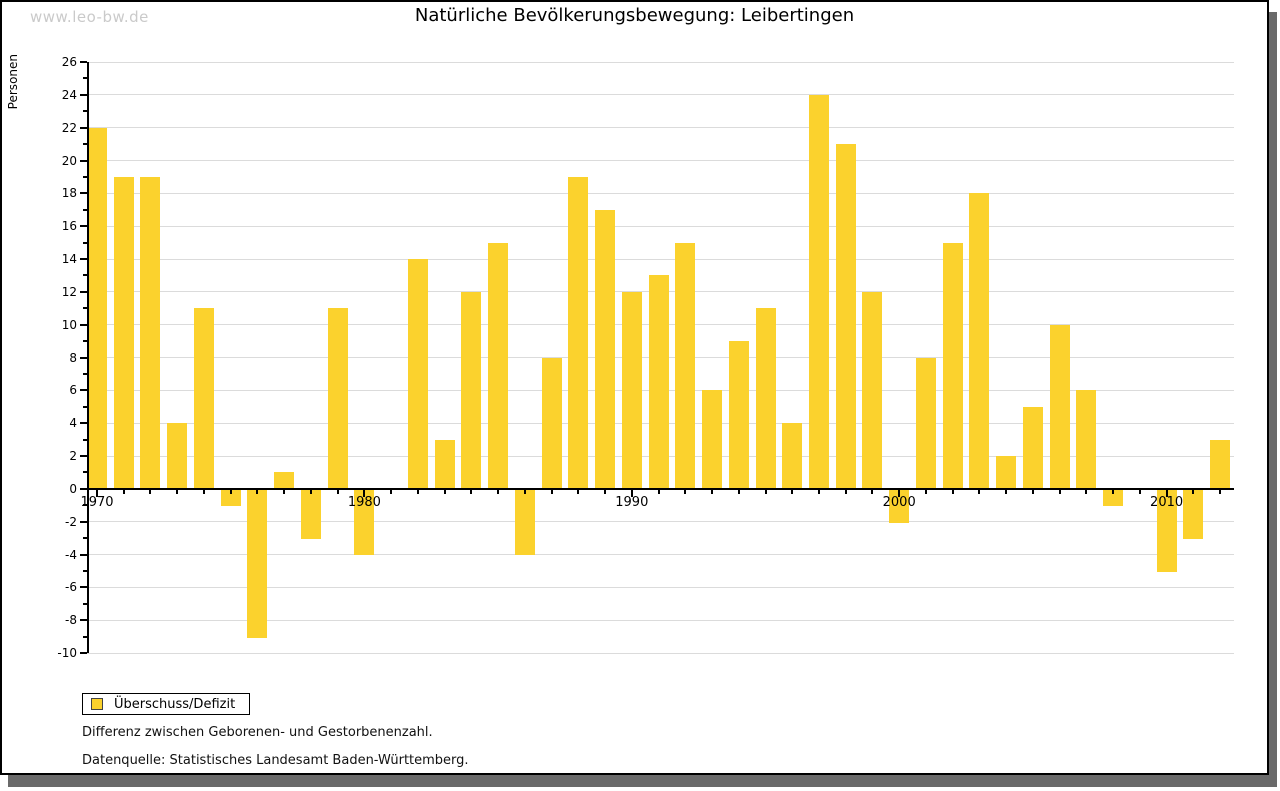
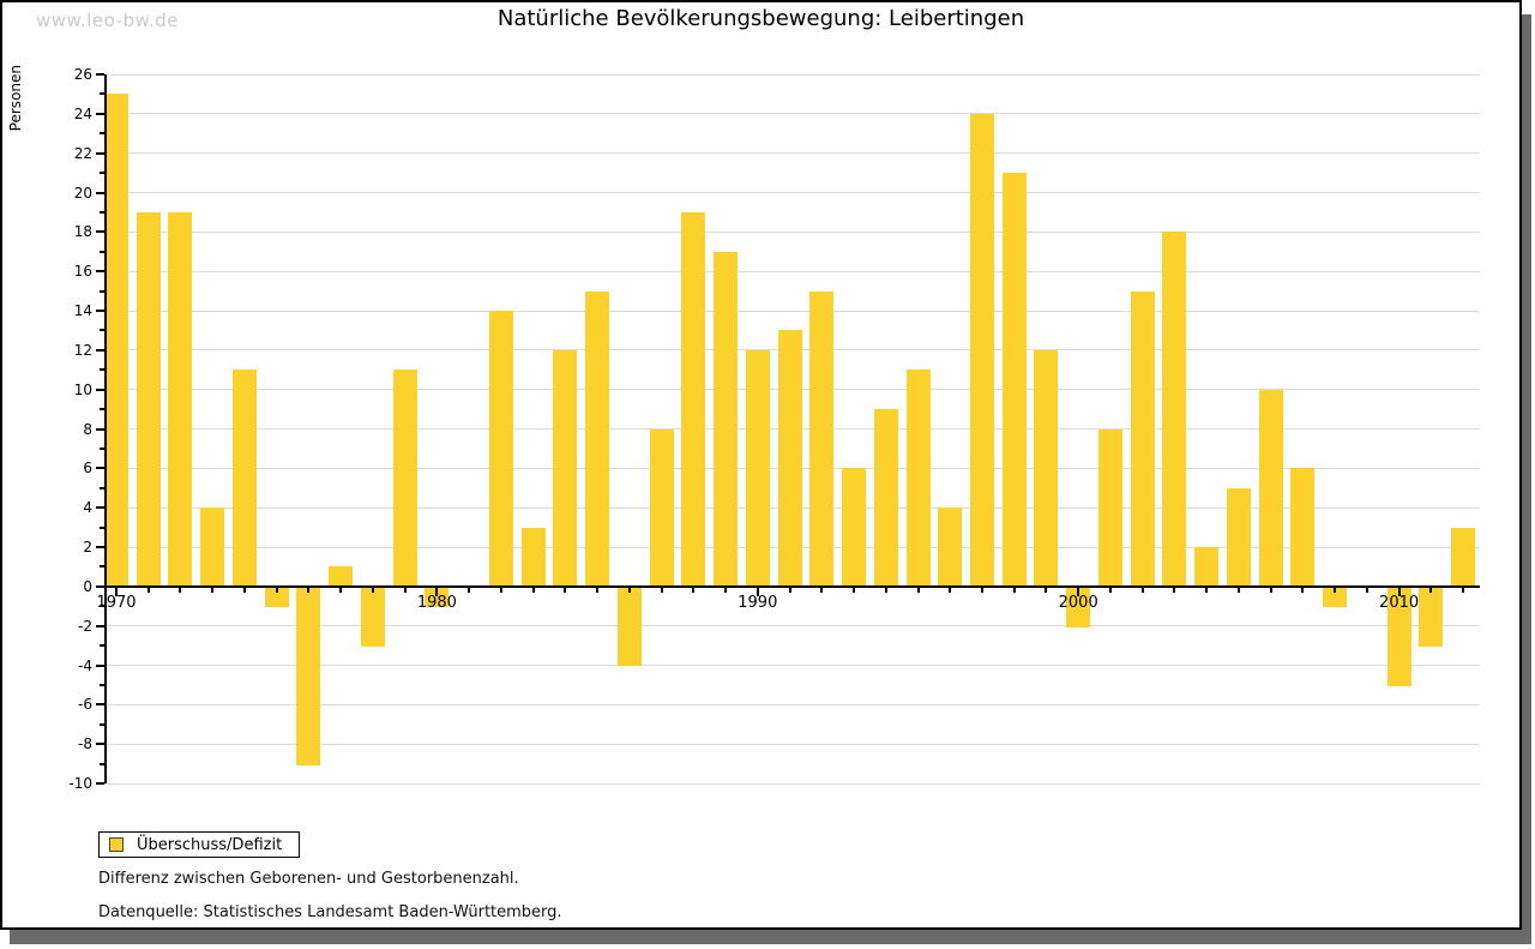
1970: 22 -> 25
1980: -4 -> -1
